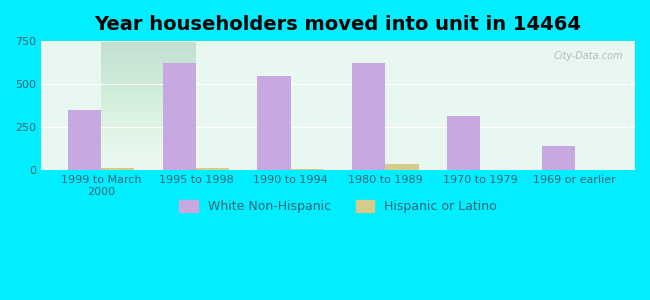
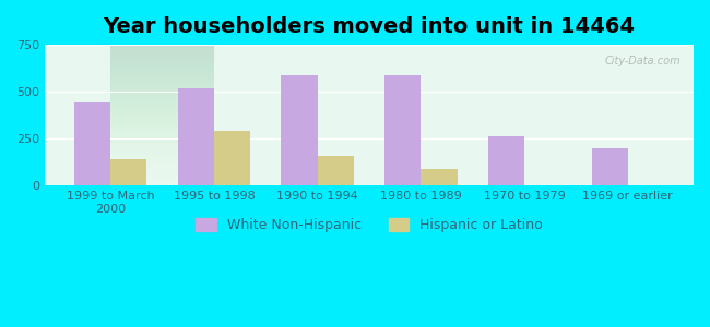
White Non-Hispanic/1999 to March 2000: 350 -> 440
Hispanic or Latino/1999 to March 2000: 10 -> 140
White Non-Hispanic/1995 to 1998: 620 -> 520
Hispanic or Latino/1995 to 1998: 20 -> 290
White Non-Hispanic/1990 to 1994: 550 -> 590
Hispanic or Latino/1990 to 1994: 0 -> 160
White Non-Hispanic/1980 to 1989: 620 -> 590
Hispanic or Latino/1980 to 1989: 40 -> 90
White Non-Hispanic/1970 to 1979: 320 -> 260
White Non-Hispanic/1969 or earlier: 140 -> 200
